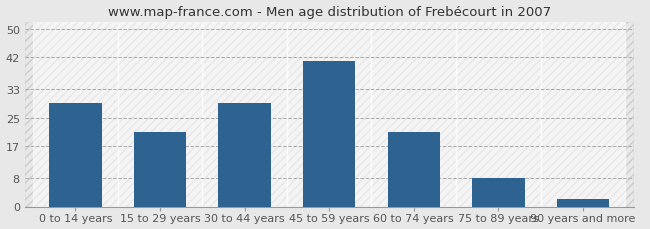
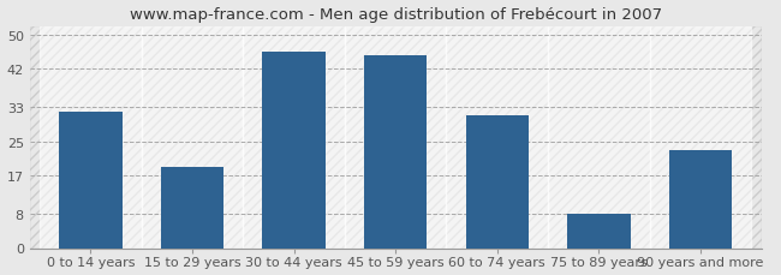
0 to 14 years: 29 -> 32
15 to 29 years: 21 -> 19
30 to 44 years: 29 -> 46
45 to 59 years: 41 -> 45
60 to 74 years: 21 -> 31
90 years and more: 2 -> 23
